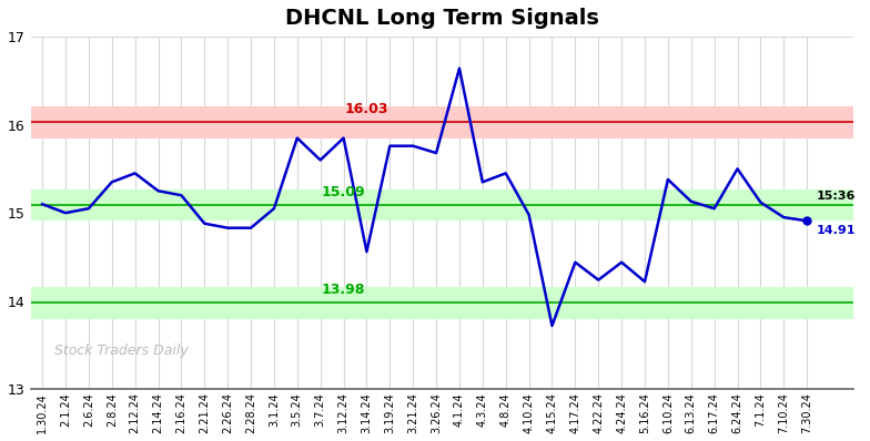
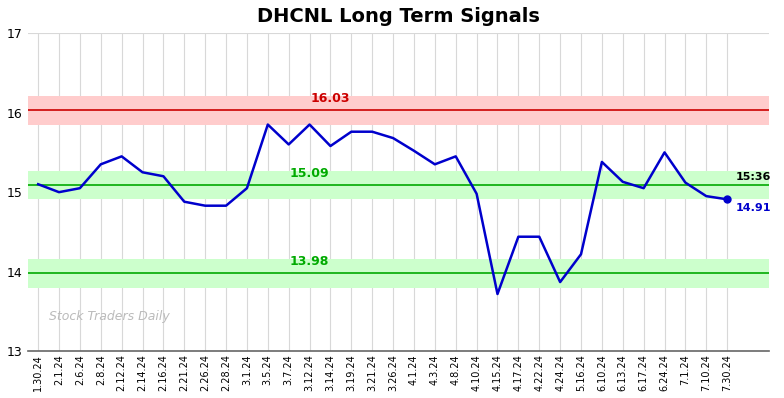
3.14.24: 14.56 -> 15.58
4.1.24: 16.64 -> 15.52
4.22.24: 14.24 -> 14.44
4.24.24: 14.44 -> 13.87
